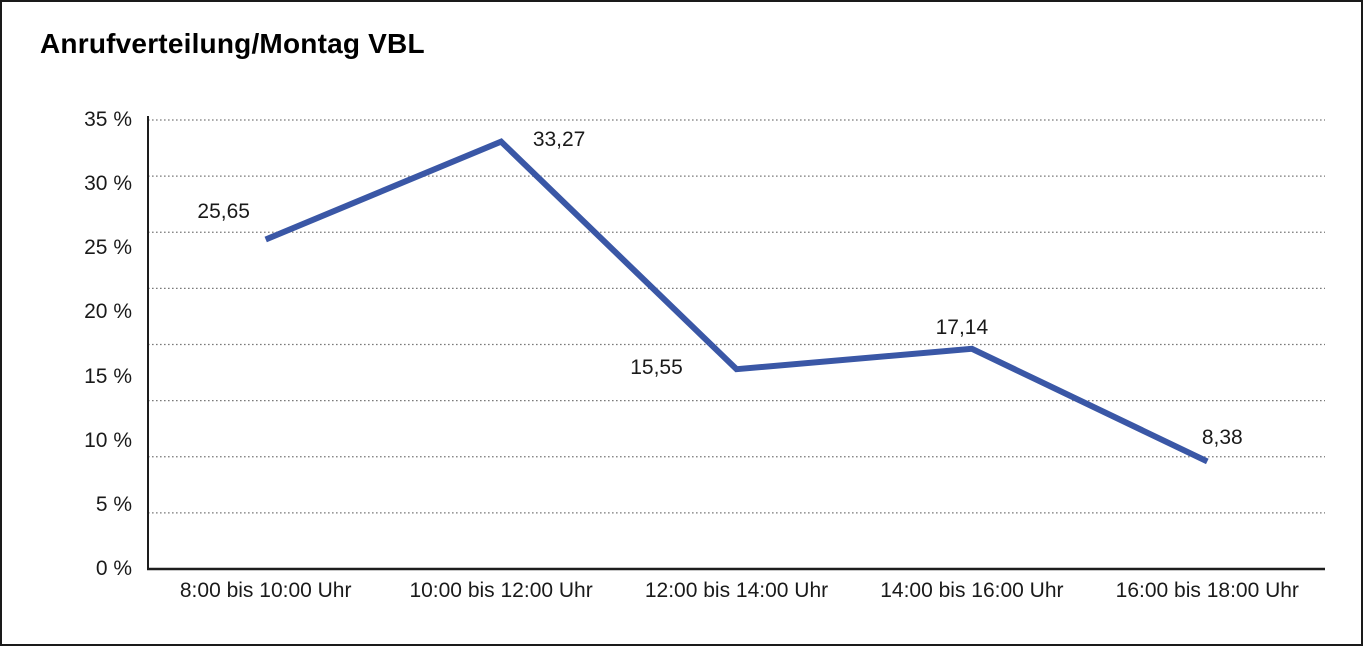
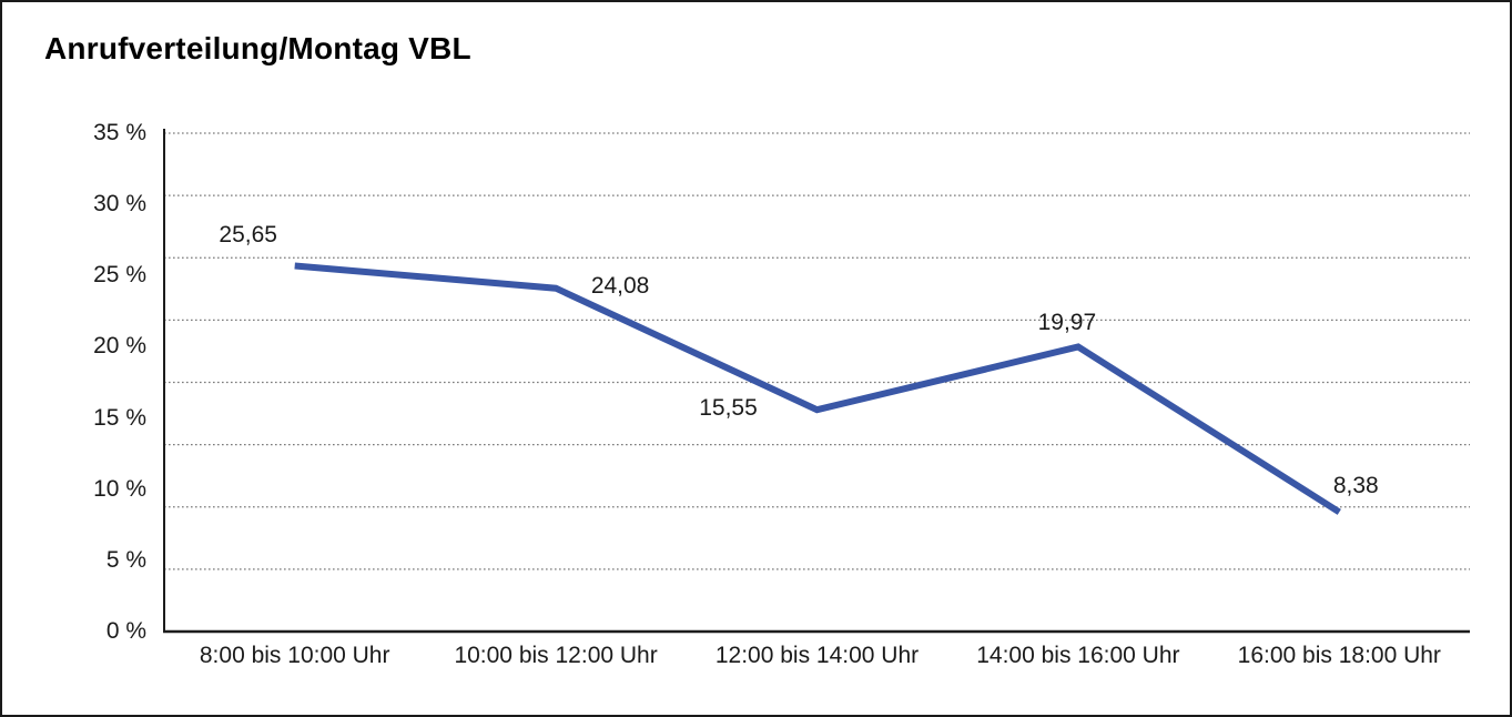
10:00 bis 12:00 Uhr: 33,27 -> 24,08
14:00 bis 16:00 Uhr: 17,14 -> 19,97
